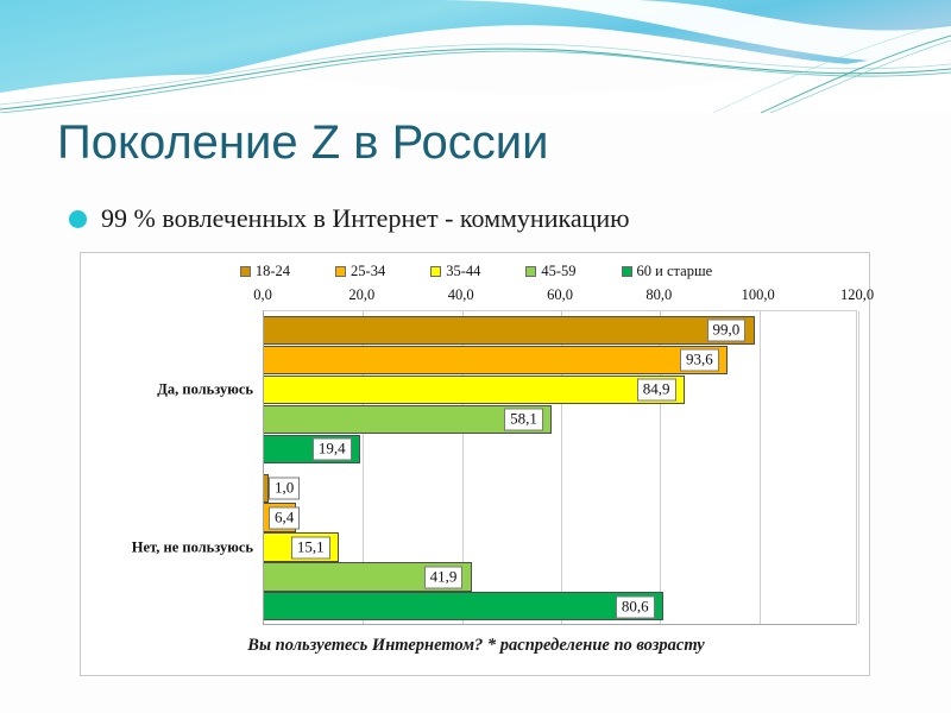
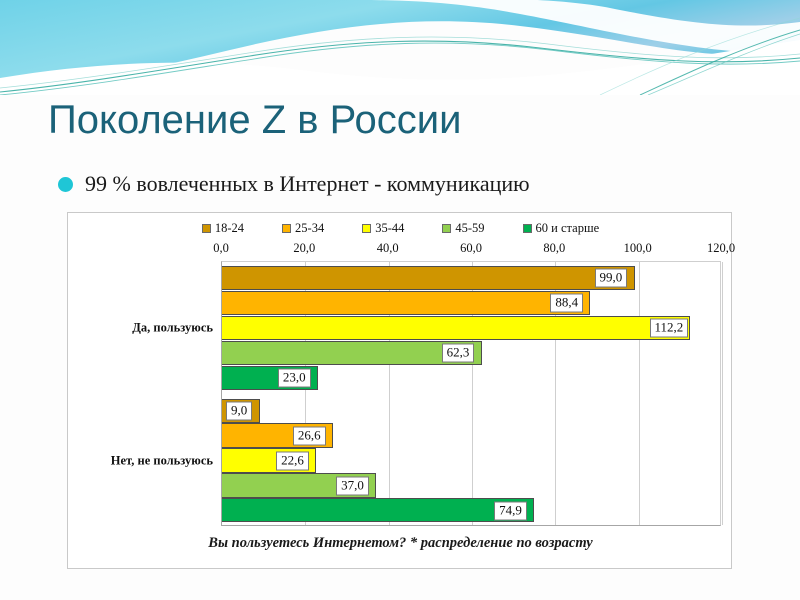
25-34/Да, пользуюсь: 93,6 -> 88,4
35-44/Да, пользуюсь: 84,9 -> 112,2
45-59/Да, пользуюсь: 58,1 -> 62,3
60 и старше/Да, пользуюсь: 19,4 -> 23,0
18-24/Нет, не пользуюсь: 1,0 -> 9,0
25-34/Нет, не пользуюсь: 6,4 -> 26,6
35-44/Нет, не пользуюсь: 15,1 -> 22,6
45-59/Нет, не пользуюсь: 41,9 -> 37,0
60 и старше/Нет, не пользуюсь: 80,6 -> 74,9
